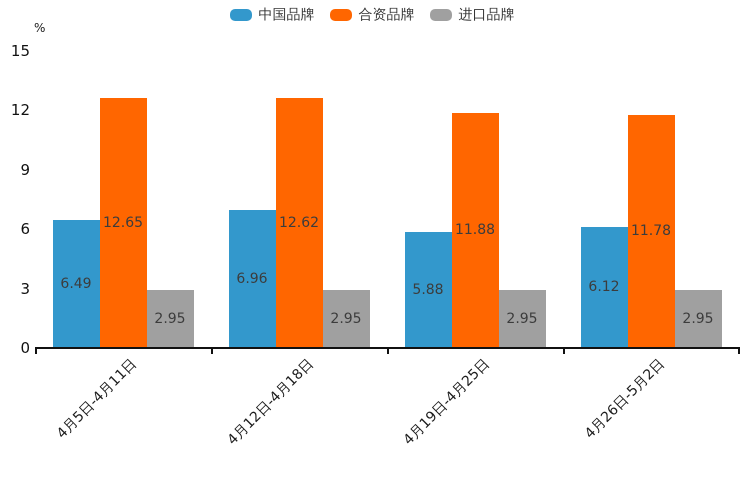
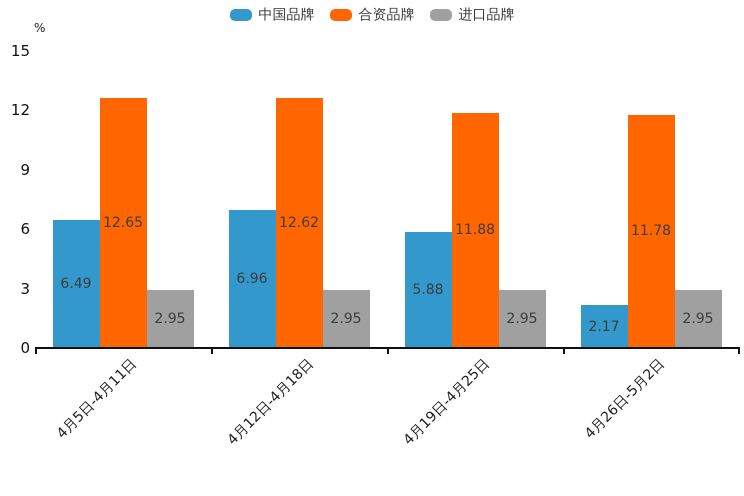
中国品牌/4月26日-5月2日: 6.12 -> 2.17
